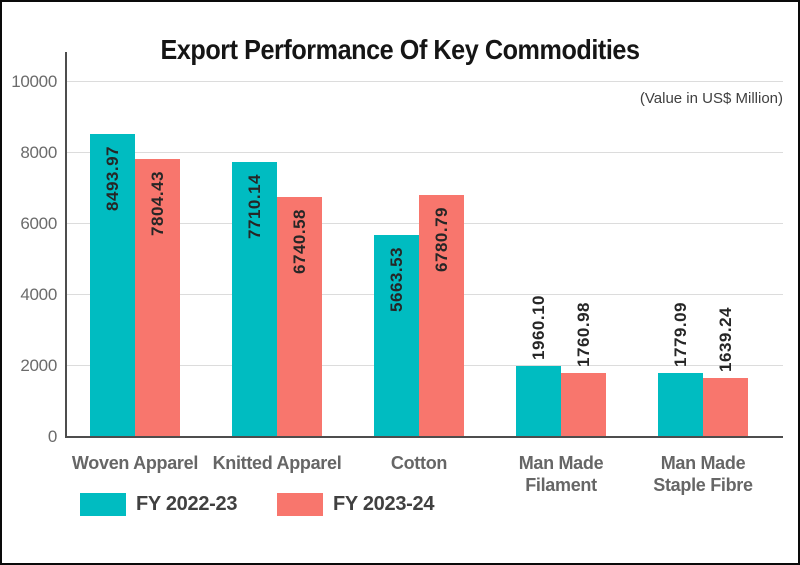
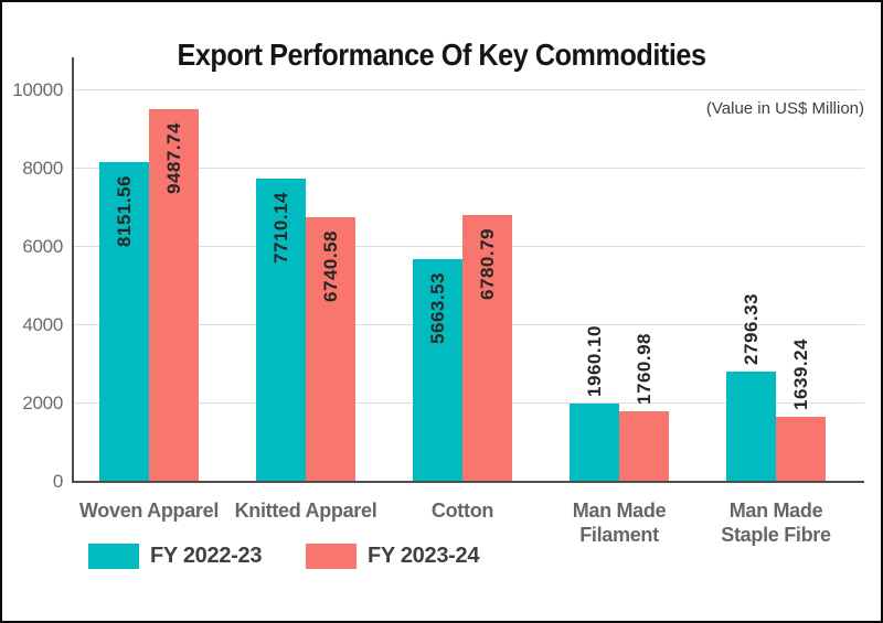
FY 2022-23/Woven Apparel: 8493.97 -> 8151.56
FY 2023-24/Woven Apparel: 7804.43 -> 9487.74
FY 2022-23/Man Made Staple Fibre: 1779.09 -> 2796.33
